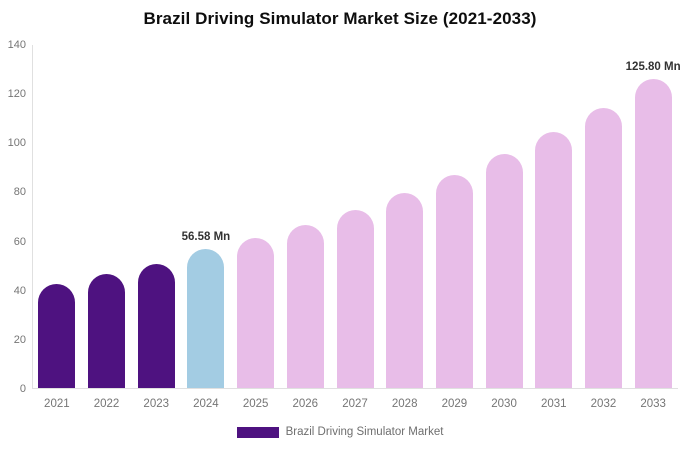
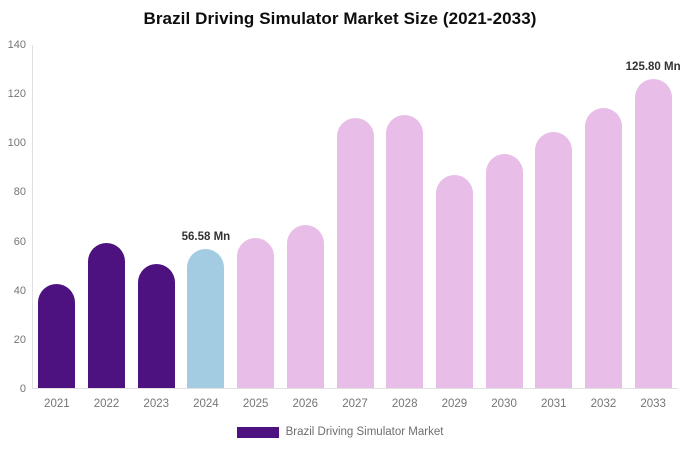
2022: 46 -> 59
2027: 72 -> 110
2028: 79 -> 111
